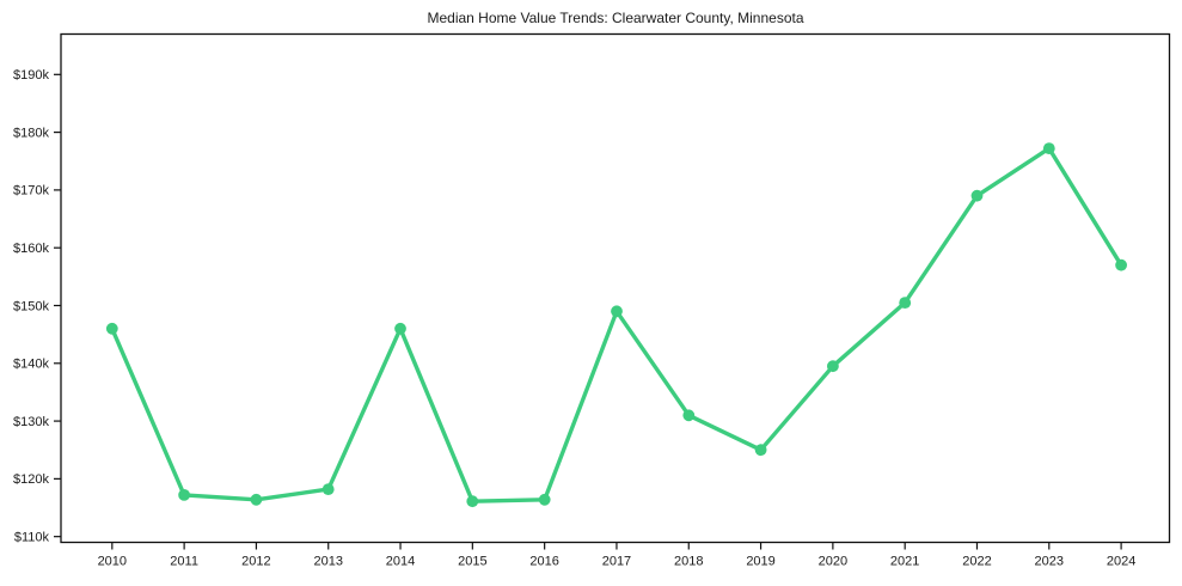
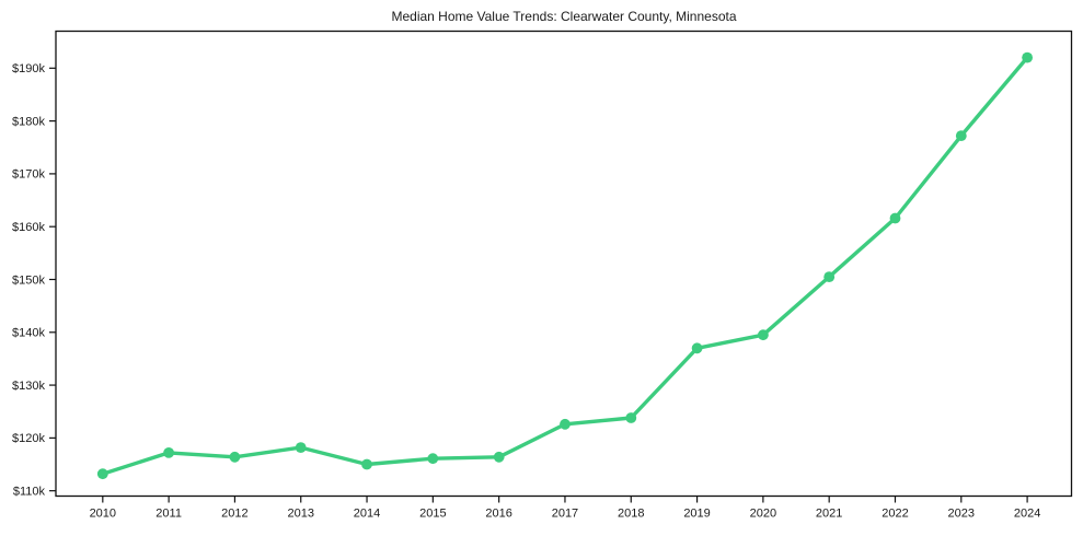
2010: $146k -> $113k
2014: $146k -> $115k
2017: $149k -> $123k
2018: $131k -> $124k
2019: $125k -> $137k
2022: $169k -> $162k
2024: $157k -> $192k
